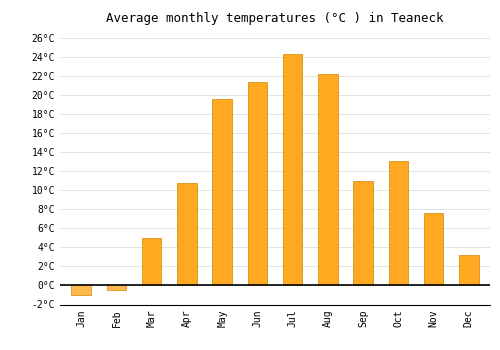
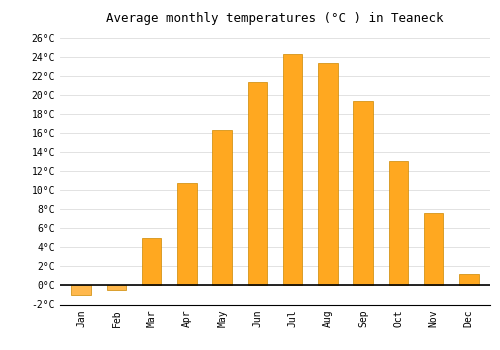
May: 19.6°C -> 16.3°C
Aug: 22.2°C -> 23.3°C
Sep: 11.0°C -> 19.3°C
Dec: 3.2°C -> 1.2°C
